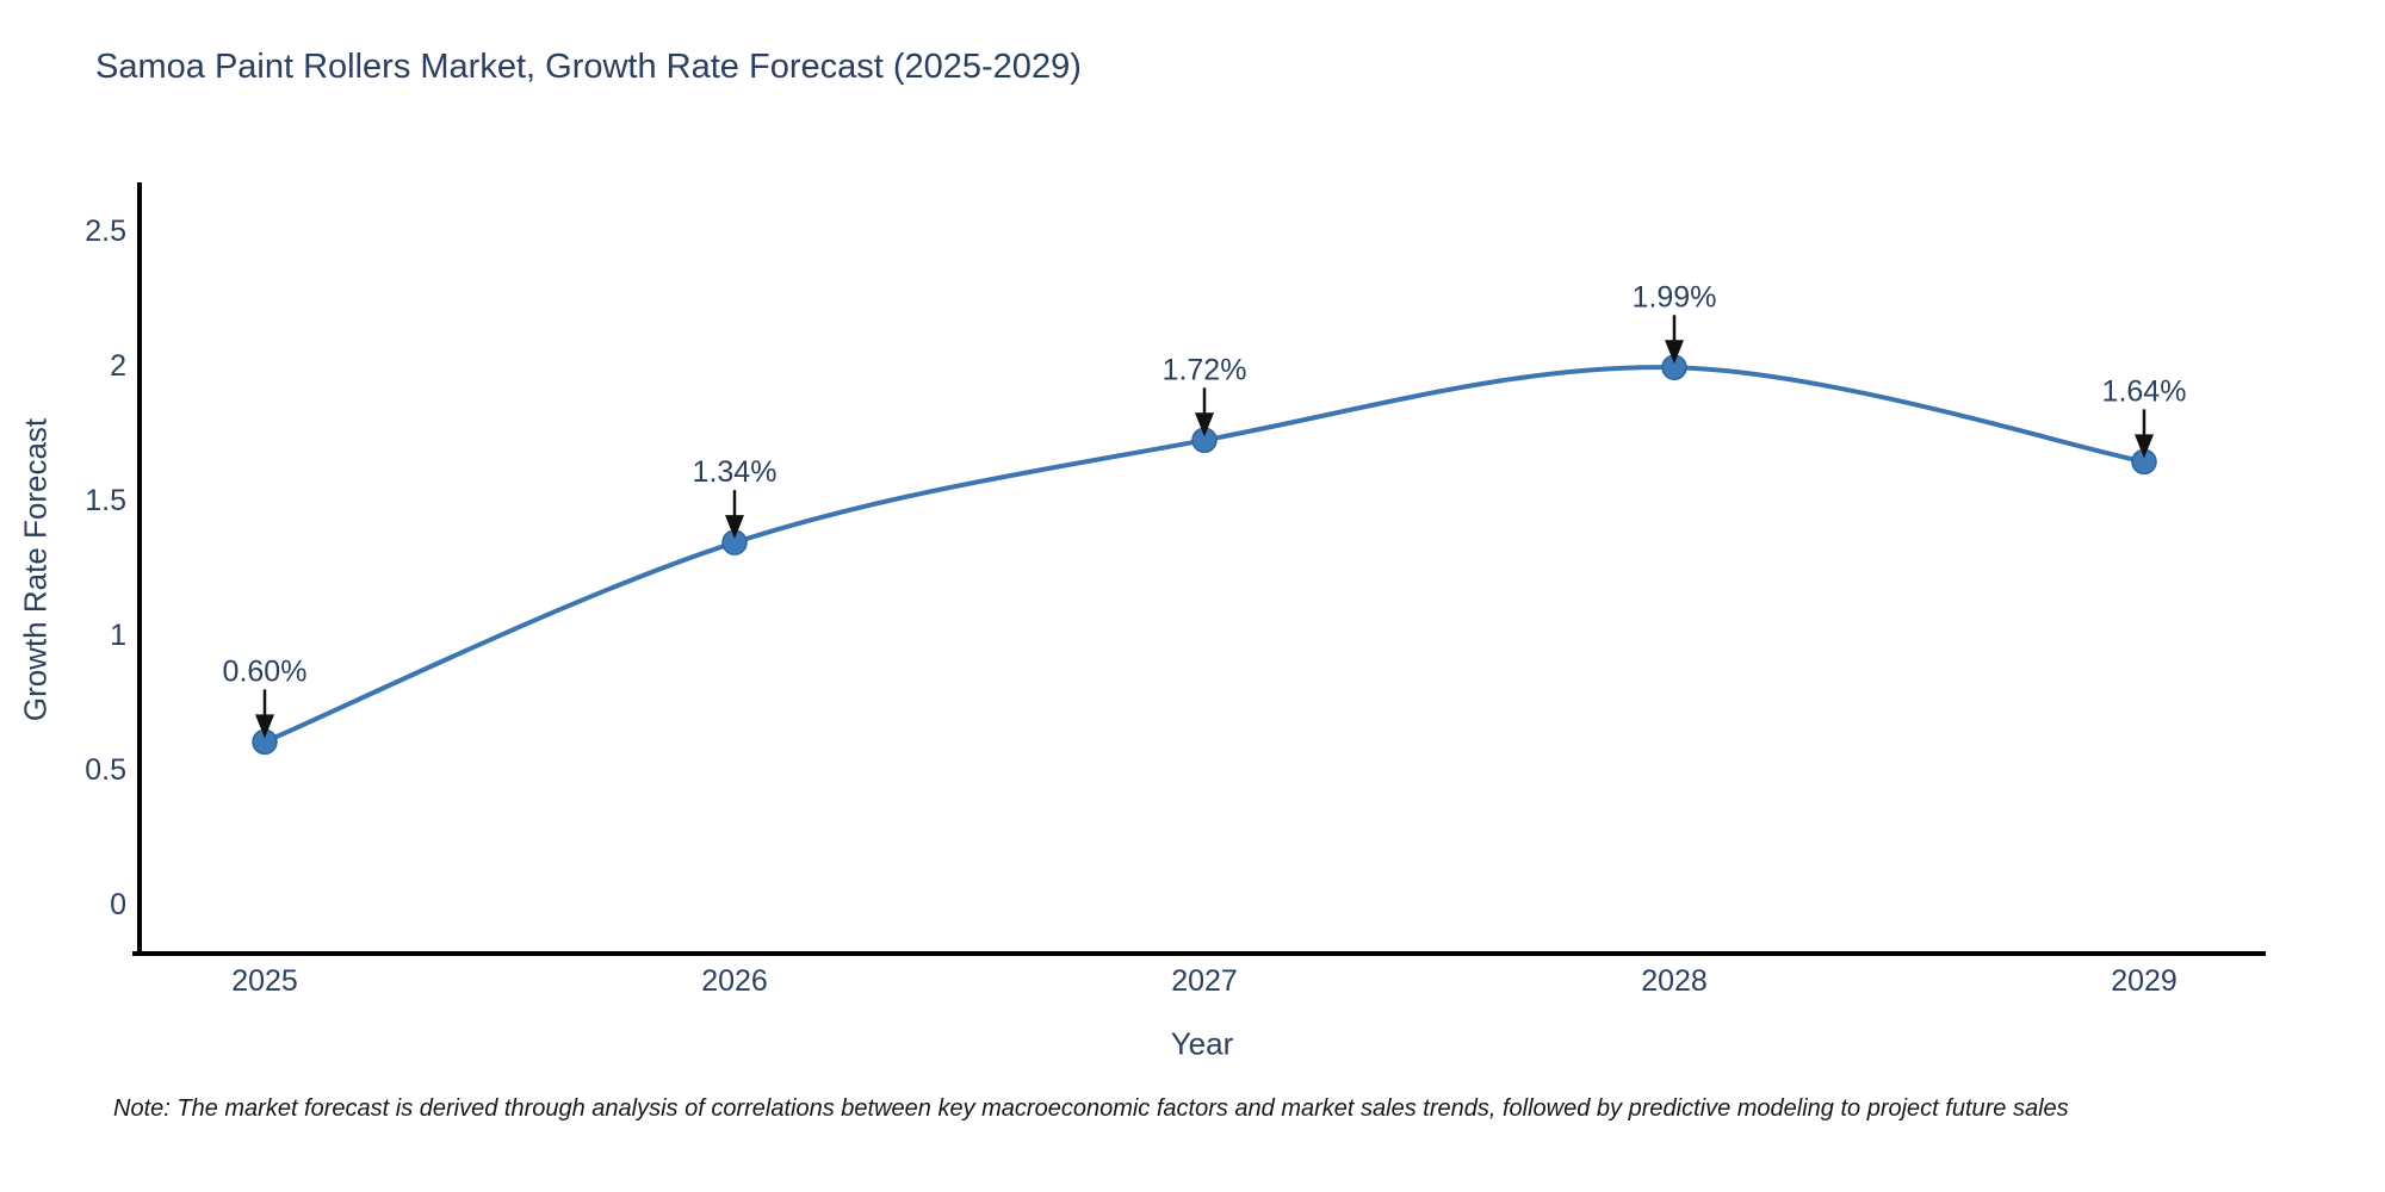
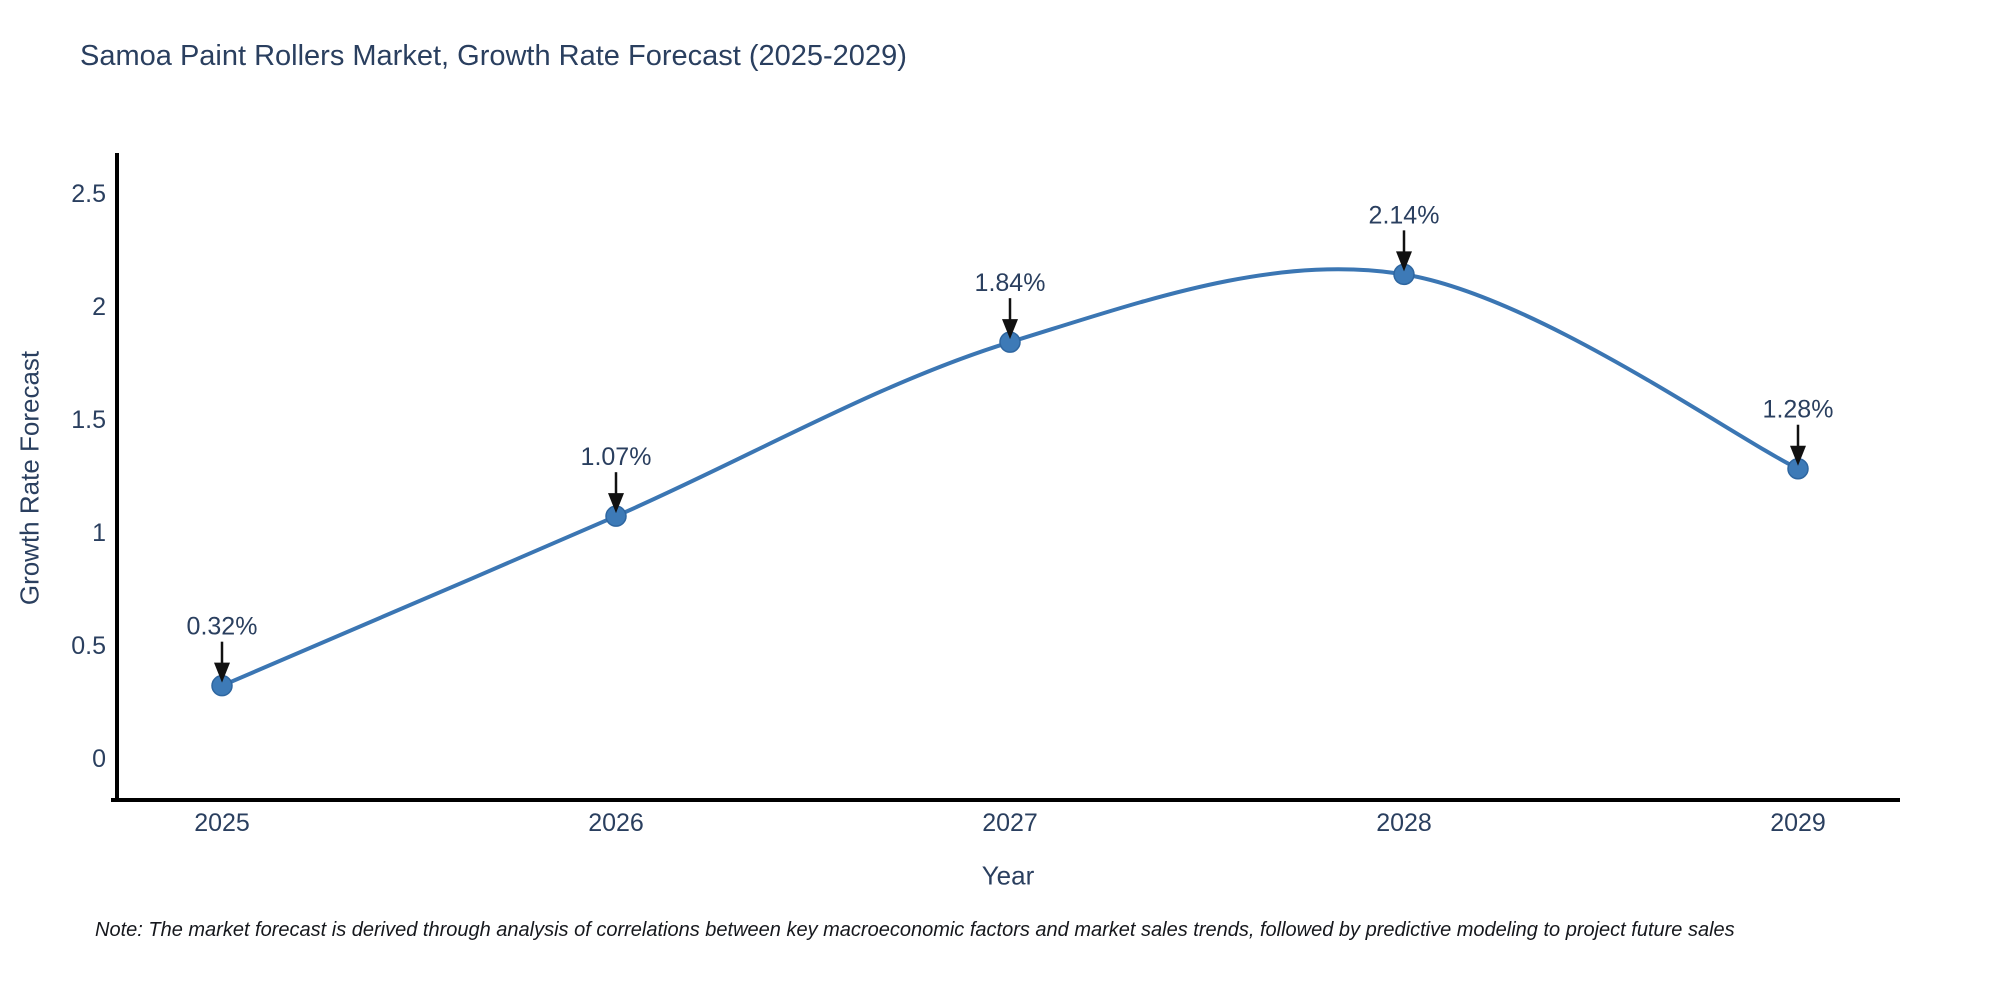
2025: 0.60% -> 0.32%
2026: 1.34% -> 1.07%
2027: 1.72% -> 1.84%
2028: 1.99% -> 2.14%
2029: 1.64% -> 1.28%
